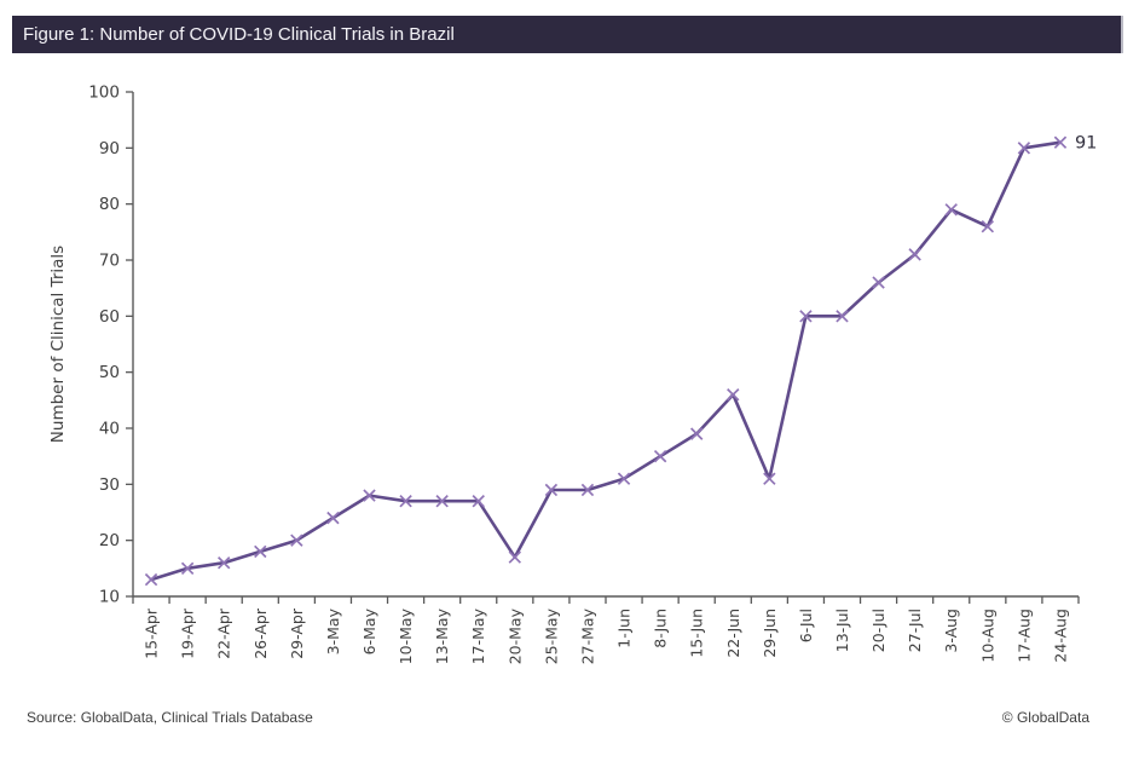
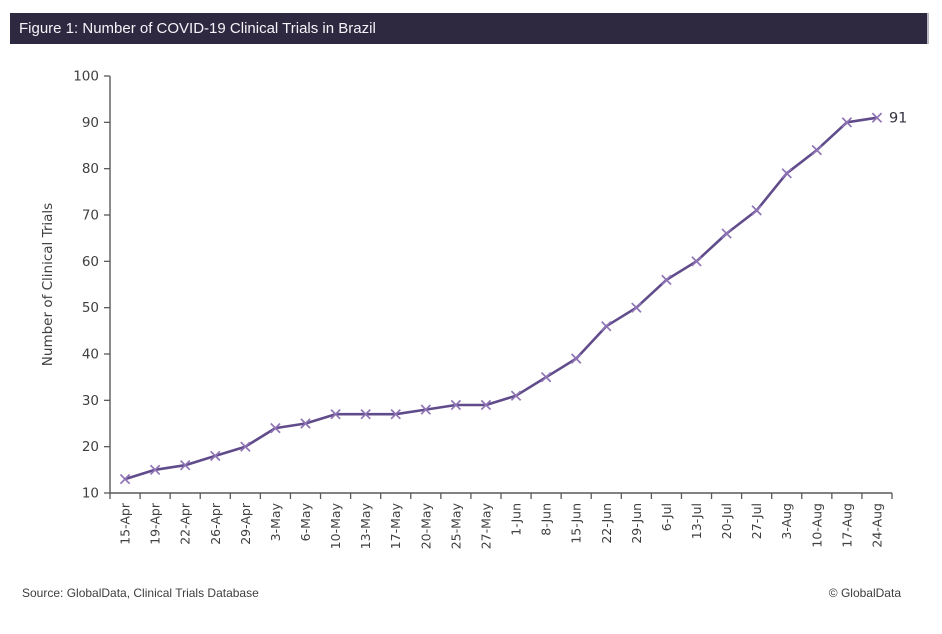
6-May: 28 -> 25
20-May: 17 -> 28
29-Jun: 31 -> 50
6-Jul: 60 -> 56
10-Aug: 76 -> 84
